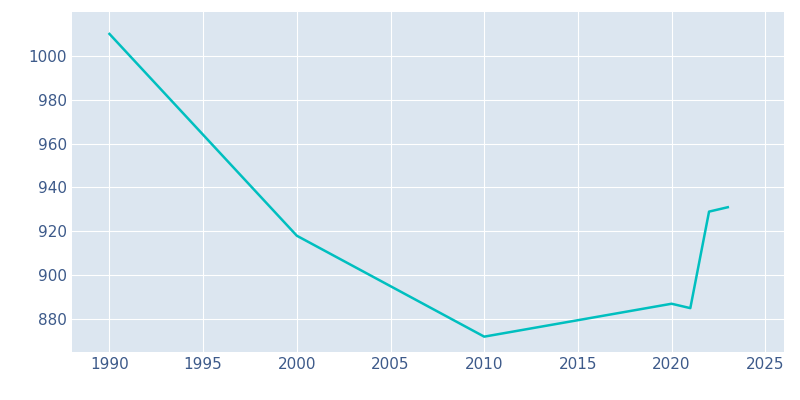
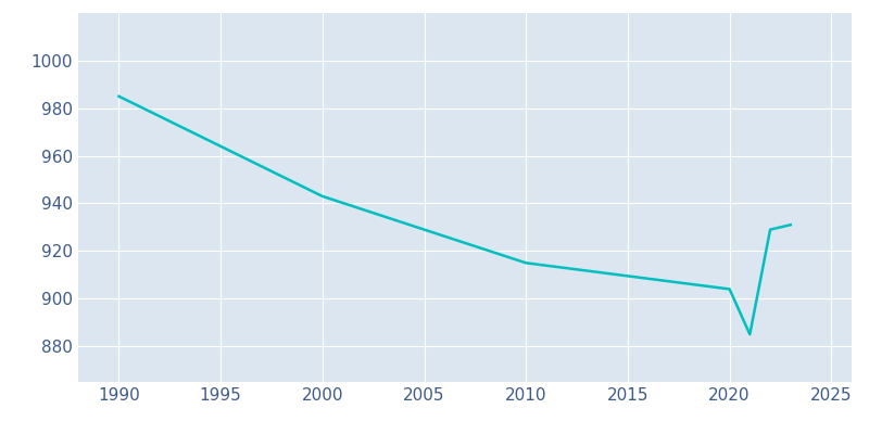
1990: 1010 -> 985
2000: 918 -> 943
2010: 872 -> 915
2020: 887 -> 904
